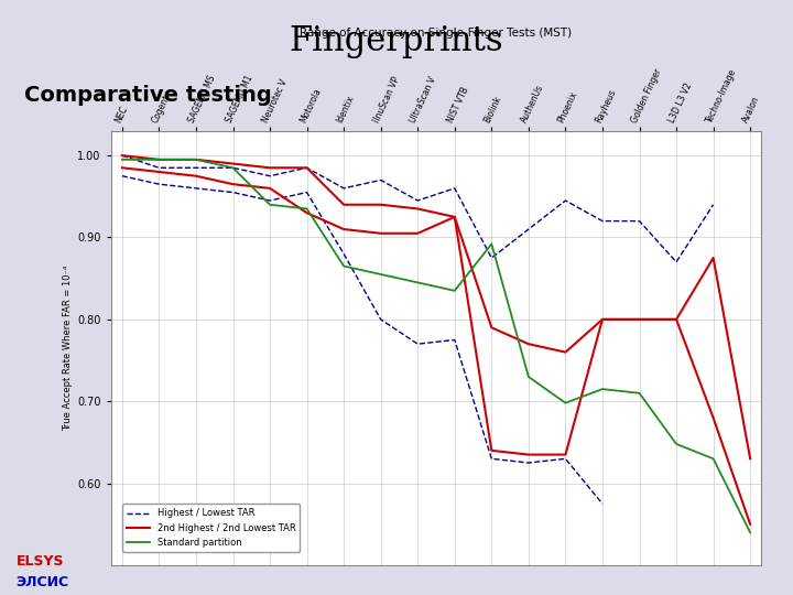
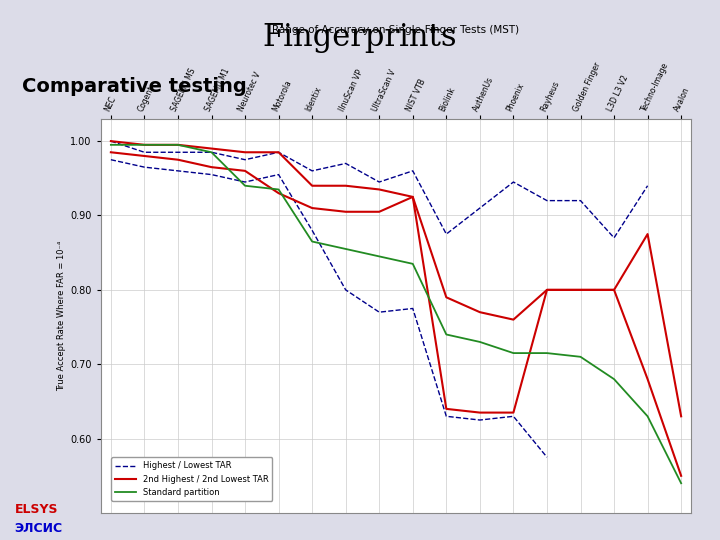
Standard partition/Biolink: 0.892 -> 0.740
Standard partition/Phoenix: 0.698 -> 0.715
Standard partition/L3D L3 V2: 0.648 -> 0.680
